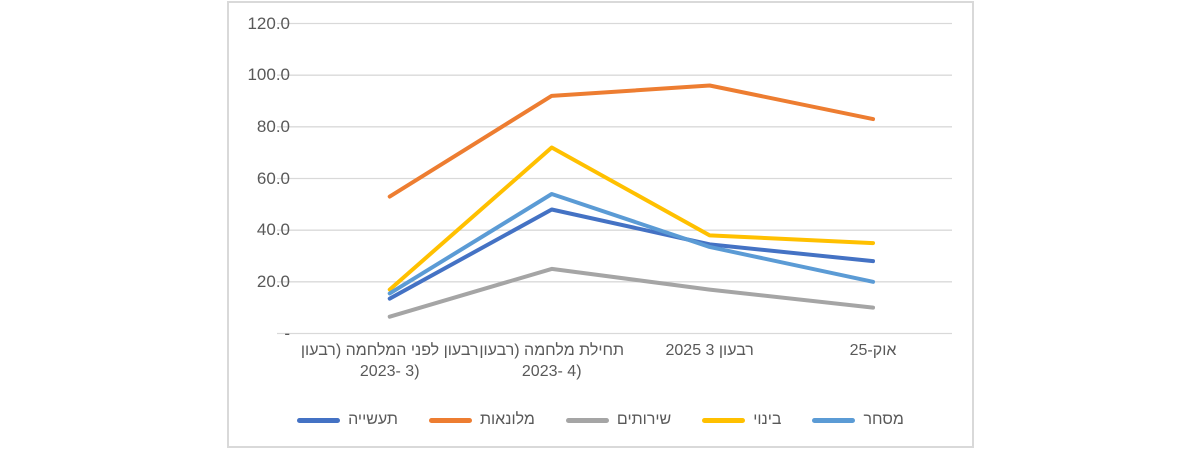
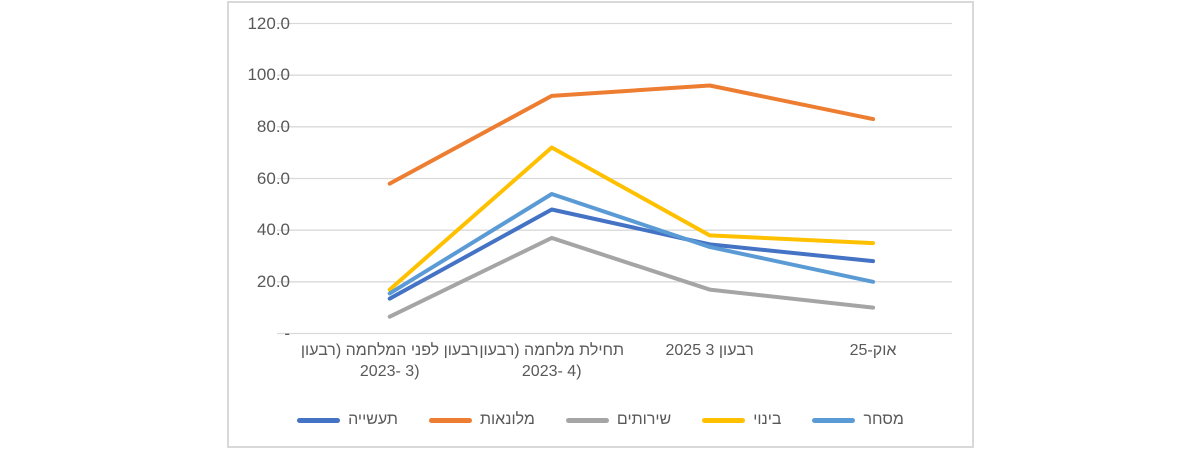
מלונאות/רבעון לפני המלחמה (רבעון 3 -2023): 53 -> 58
שירותים/תחילת מלחמה (רבעון 4 -2023): 25 -> 37
